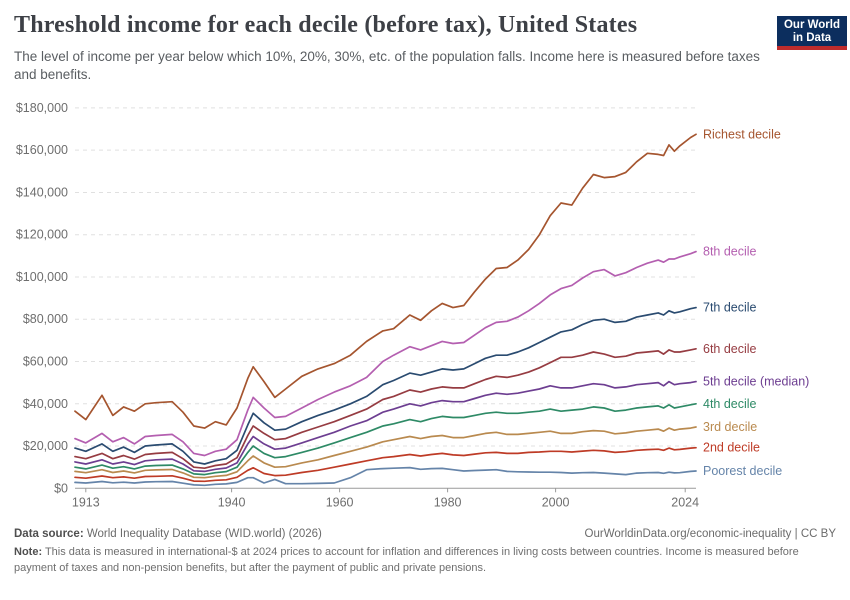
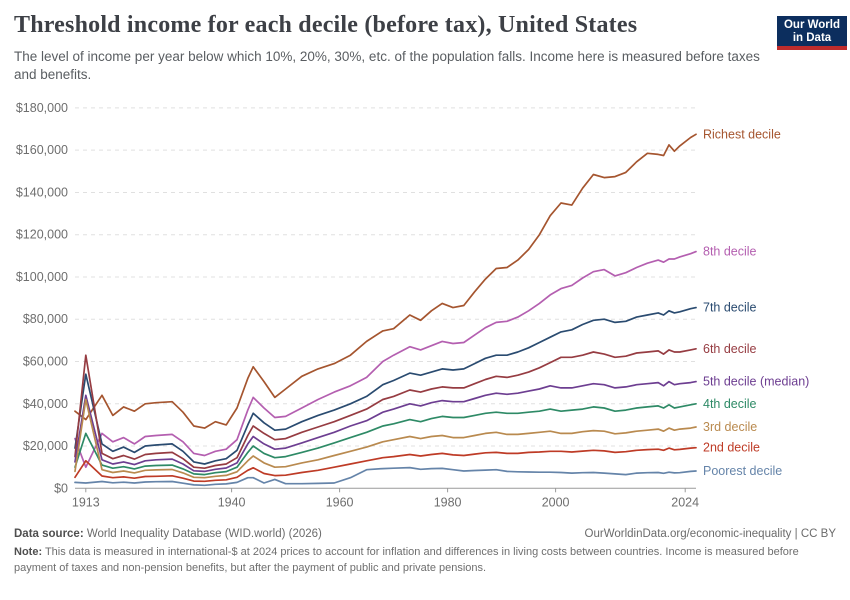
8th decile/1913: $22000 -> $10000
7th decile/1913: $18000 -> $54000
6th decile/1913: $14000 -> $63000
5th decile (median)/1913: $12000 -> $44000
4th decile/1913: $9000 -> $26000
3rd decile/1913: $7000 -> $42000
2nd decile/1913: $5000 -> $13000
